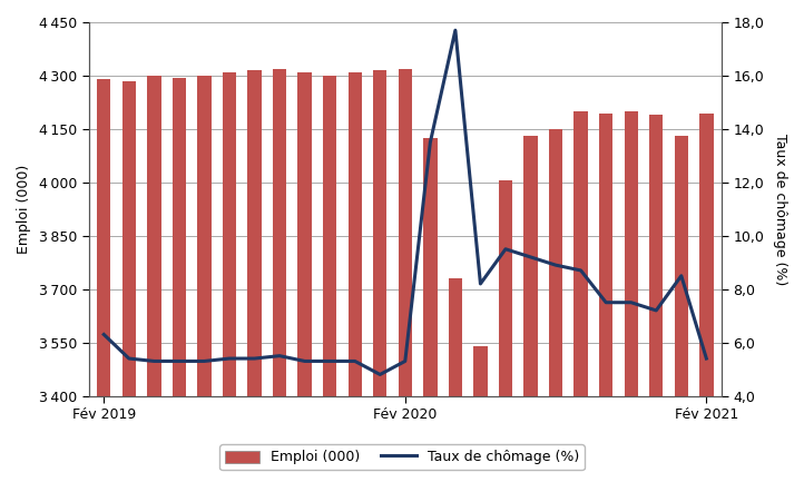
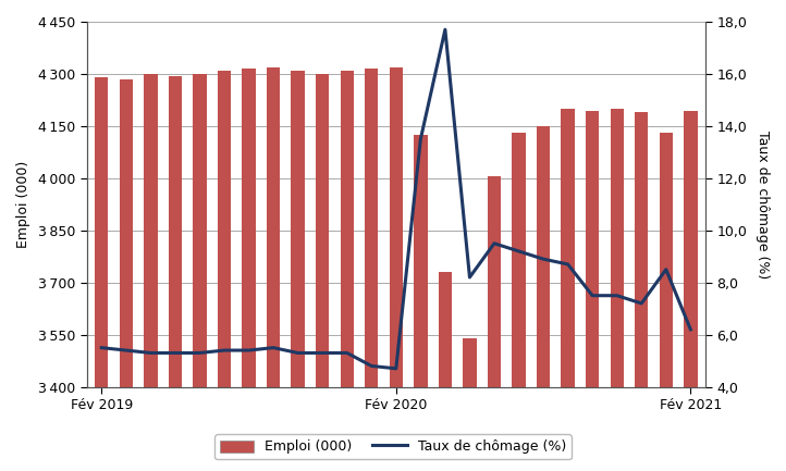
Taux de chômage (%)/Fév 2019: 6,3 -> 5,5
Taux de chômage (%)/Fév 2020: 5,3 -> 4,7
Taux de chômage (%)/Fév 2021: 5,4 -> 6,2
